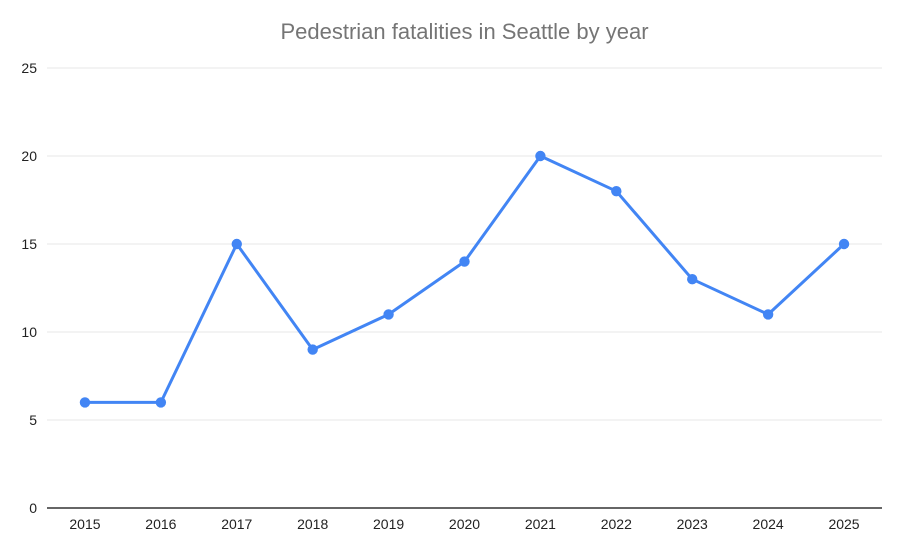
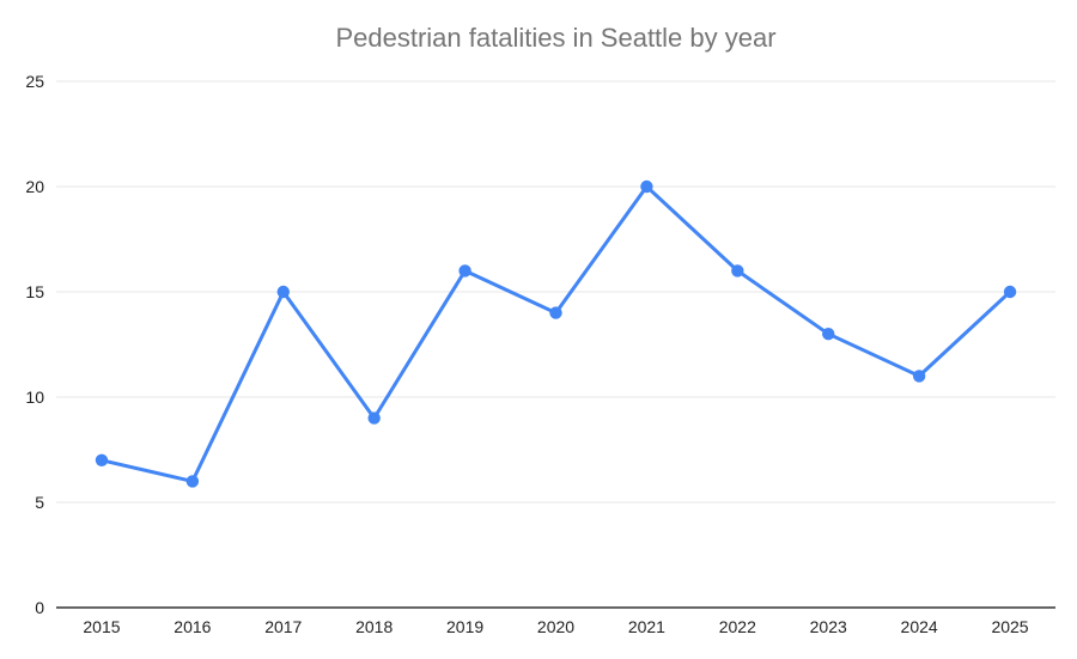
2015: 6 -> 7
2019: 11 -> 16
2022: 18 -> 16
